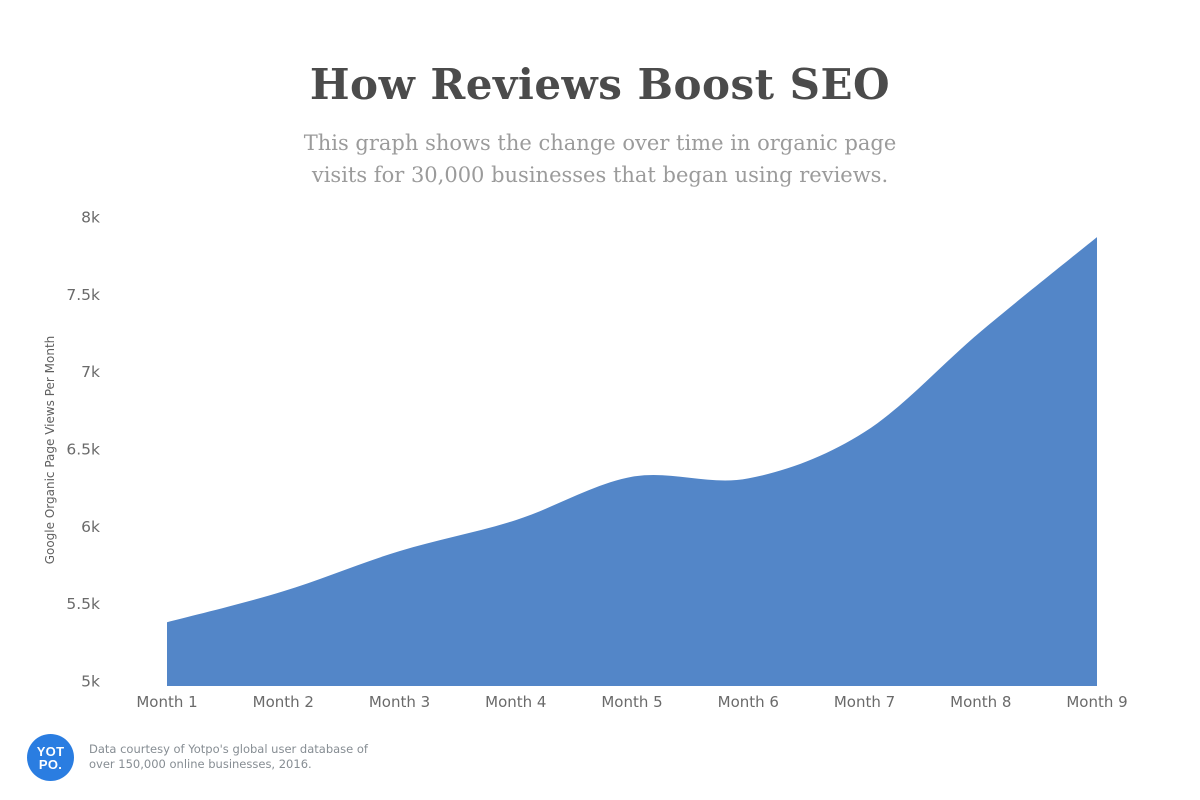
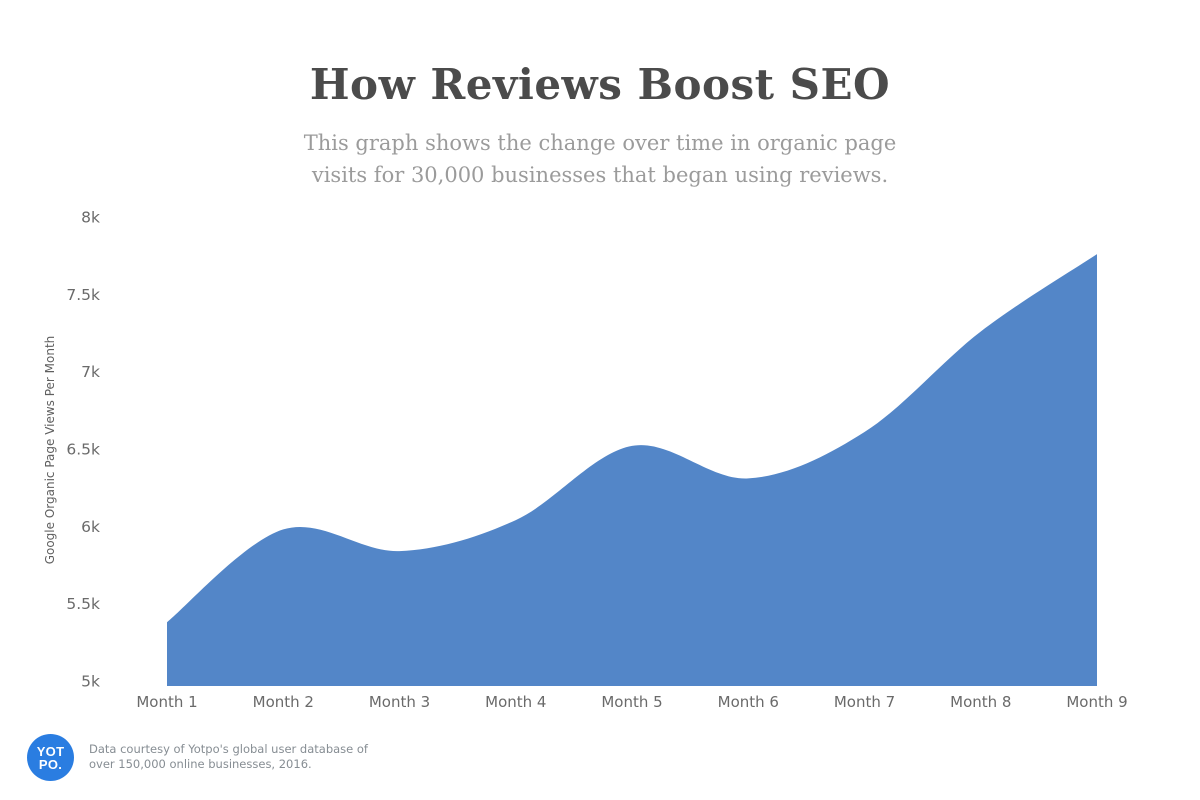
Month 2: 5.58k -> 5.98k
Month 5: 6.32k -> 6.52k
Month 9: 7.87k -> 7.76k
